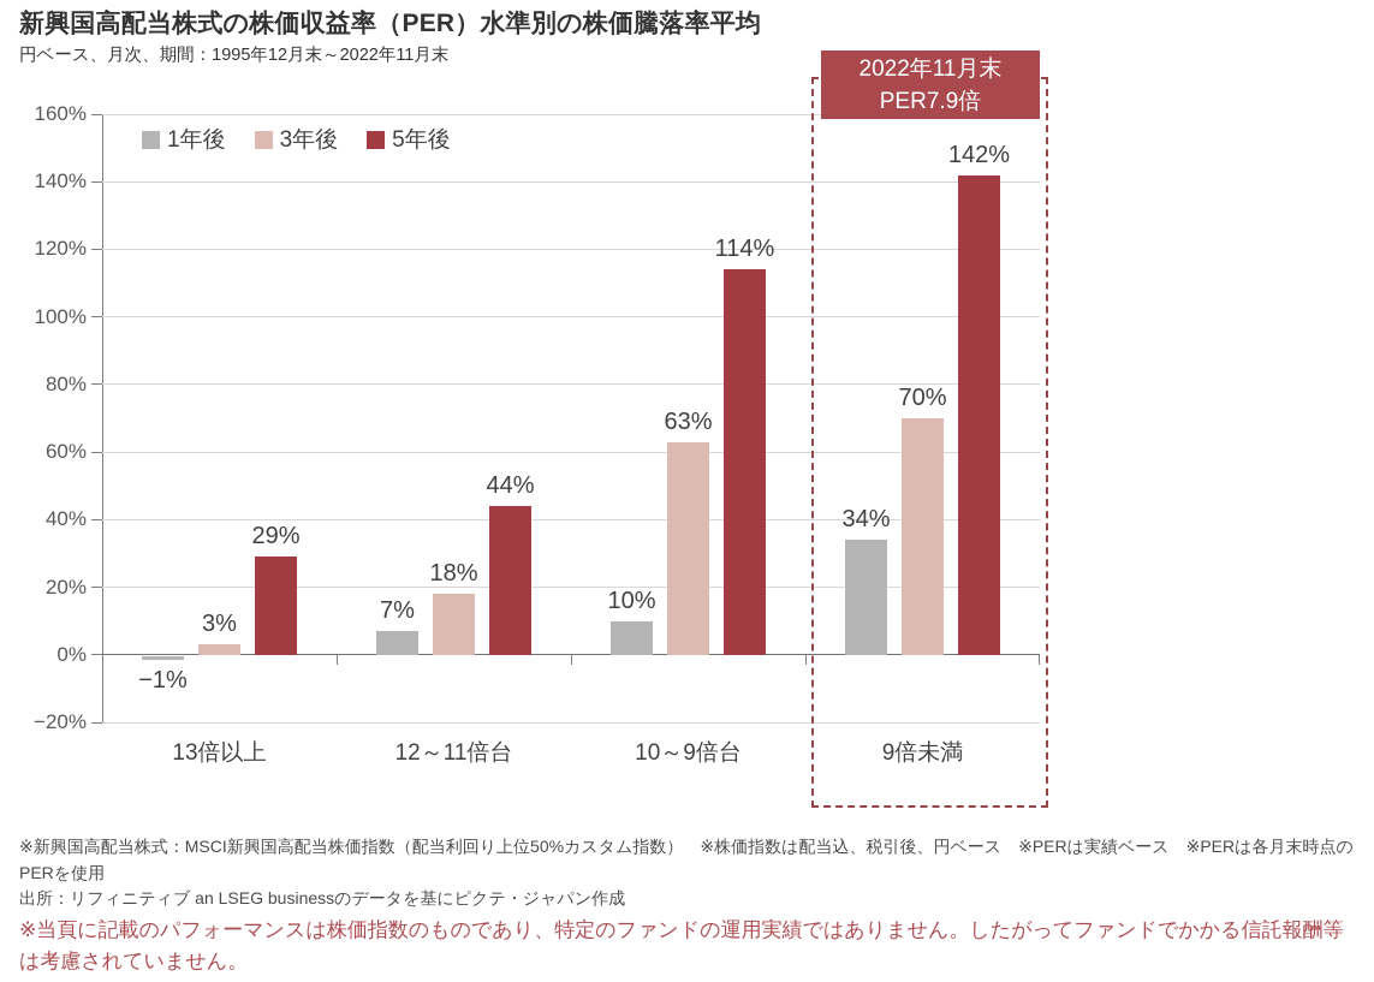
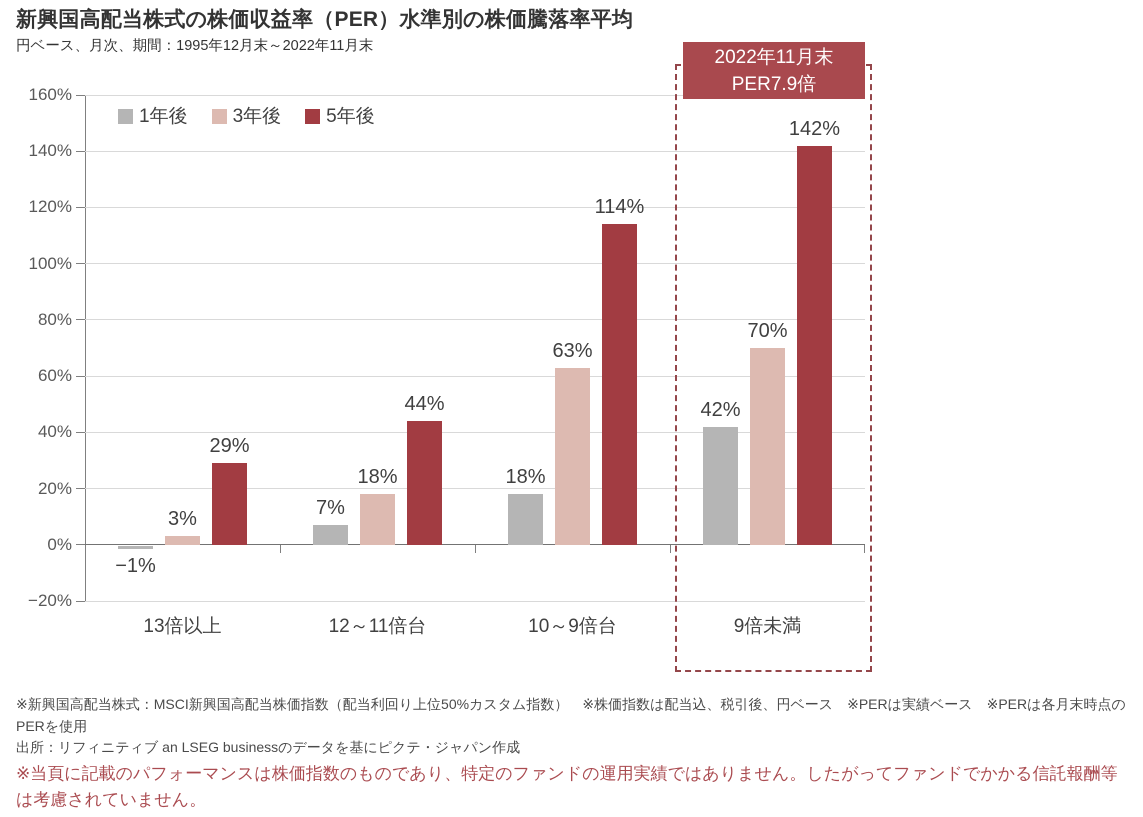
1年後/10～9倍台: 10% -> 18%
1年後/9倍未満: 34% -> 42%
